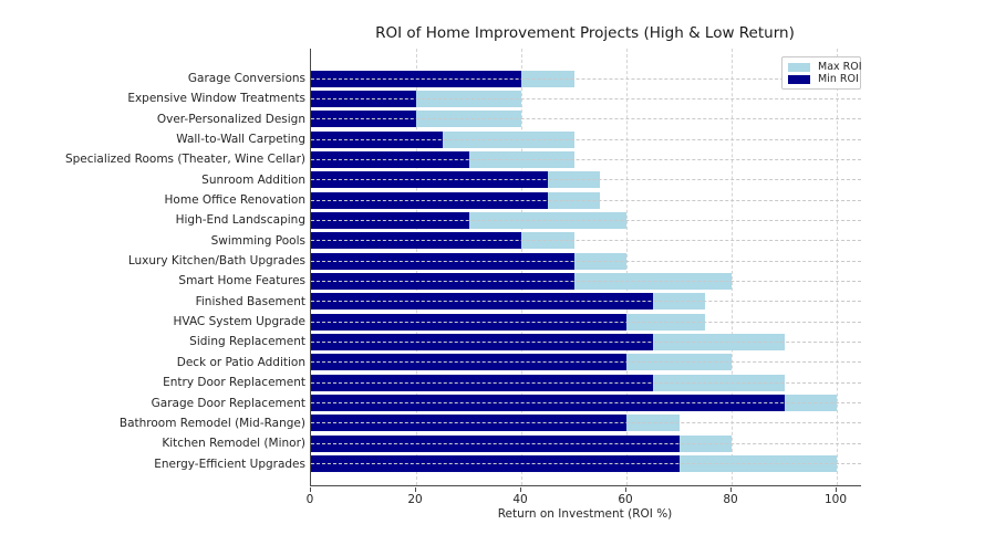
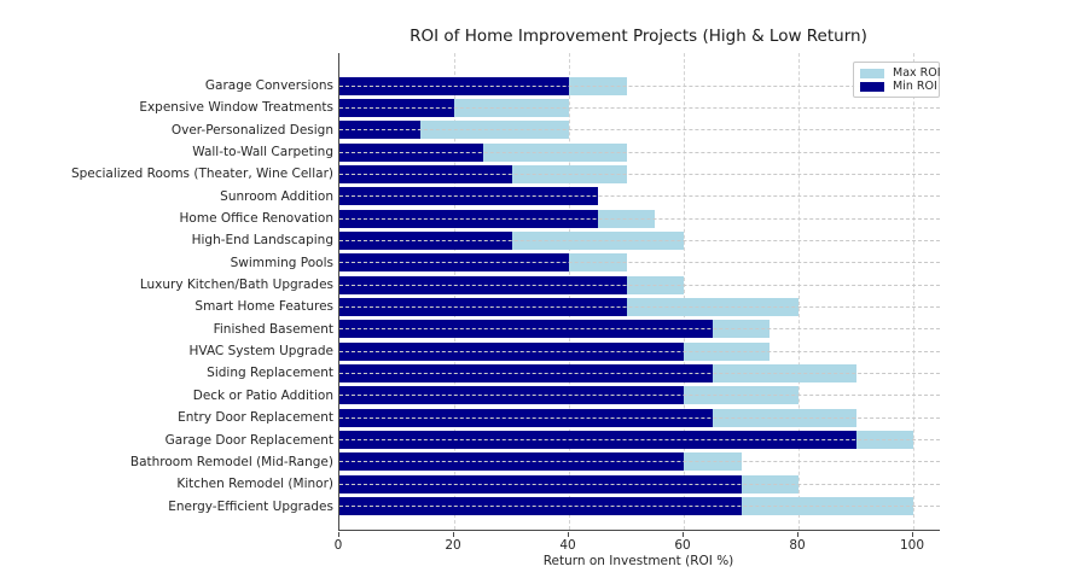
Min ROI/Over-Personalized Design: 20 -> 14
Max ROI/Sunroom Addition: 55 -> 33
